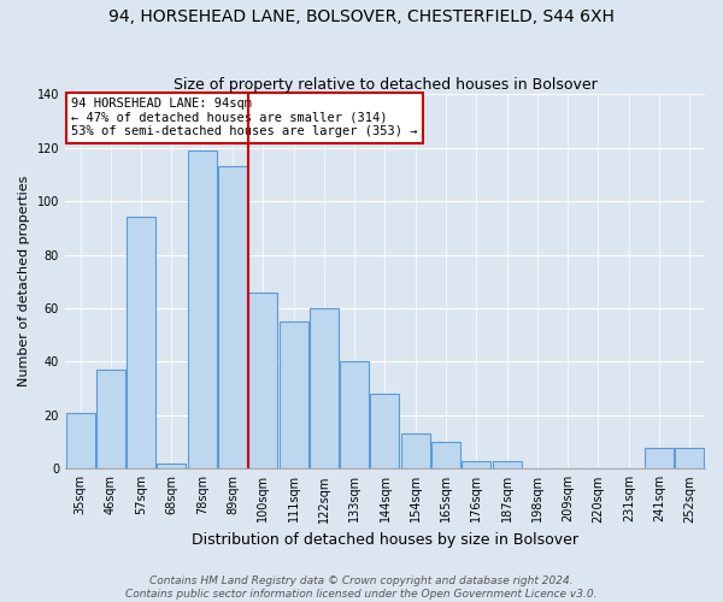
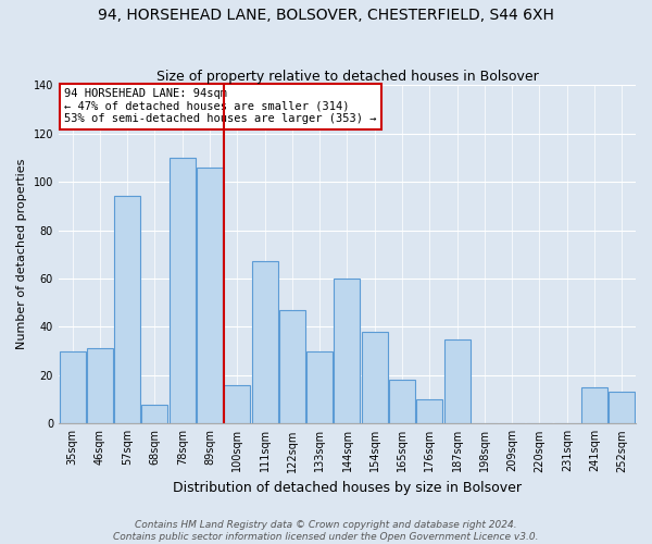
35sqm: 21 -> 30
46sqm: 37 -> 31
68sqm: 2 -> 8
78sqm: 119 -> 110
89sqm: 113 -> 106
100sqm: 66 -> 16
111sqm: 55 -> 67
122sqm: 60 -> 47
133sqm: 40 -> 30
144sqm: 28 -> 60
154sqm: 13 -> 38
165sqm: 10 -> 18
176sqm: 3 -> 10
187sqm: 3 -> 35
241sqm: 8 -> 15
252sqm: 8 -> 13
